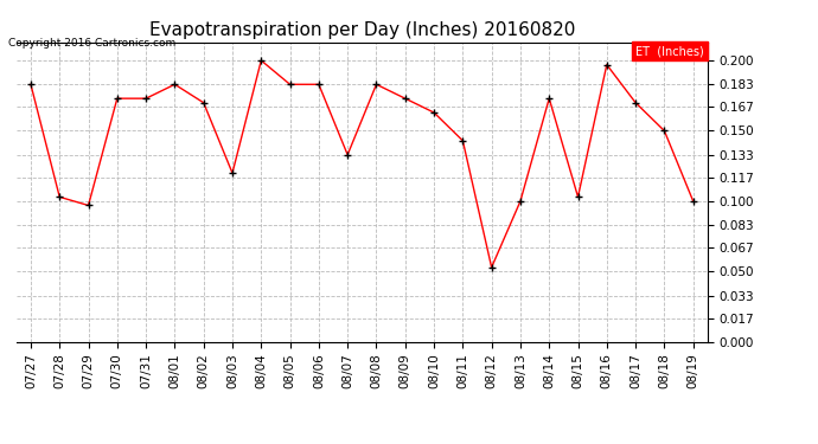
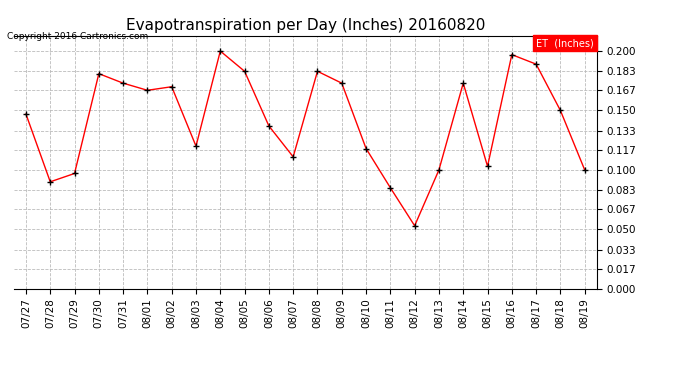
07/27: 0.183 -> 0.147
07/28: 0.103 -> 0.090
07/30: 0.173 -> 0.181
08/01: 0.183 -> 0.167
08/06: 0.183 -> 0.137
08/07: 0.133 -> 0.111
08/10: 0.163 -> 0.118
08/11: 0.143 -> 0.085
08/17: 0.170 -> 0.189
